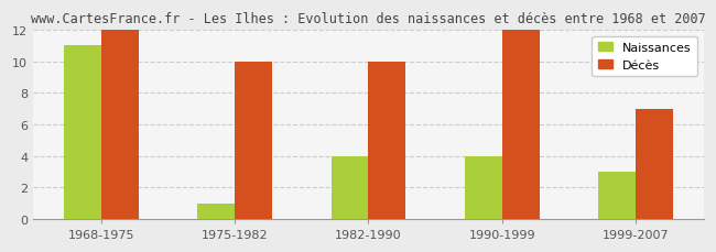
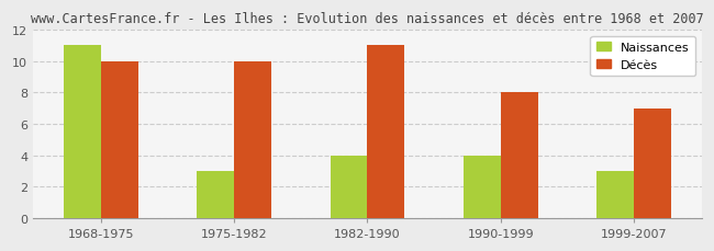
Décès/1968-1975: 12 -> 10
Naissances/1975-1982: 1 -> 3
Décès/1982-1990: 10 -> 11
Décès/1990-1999: 12 -> 8
